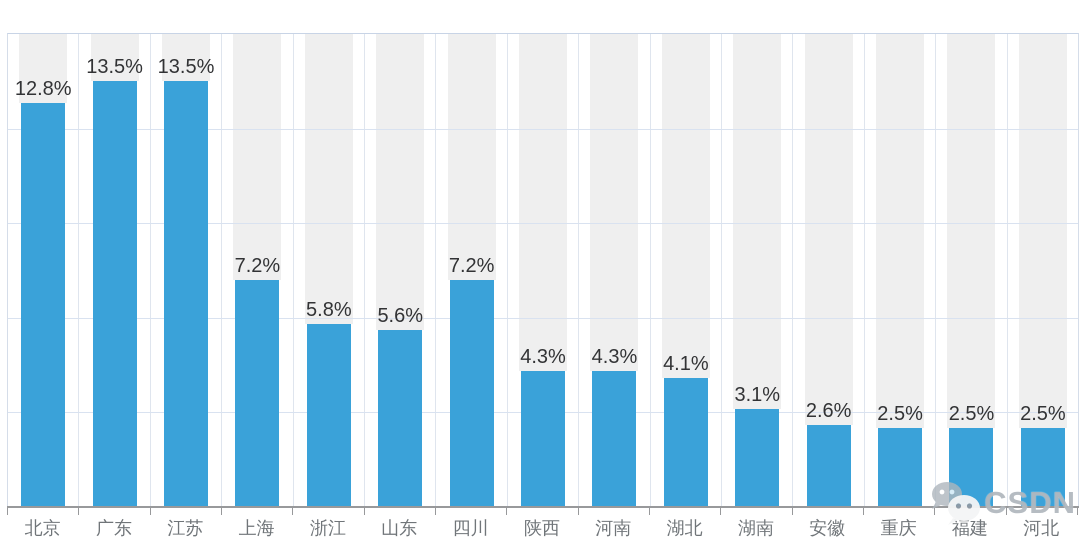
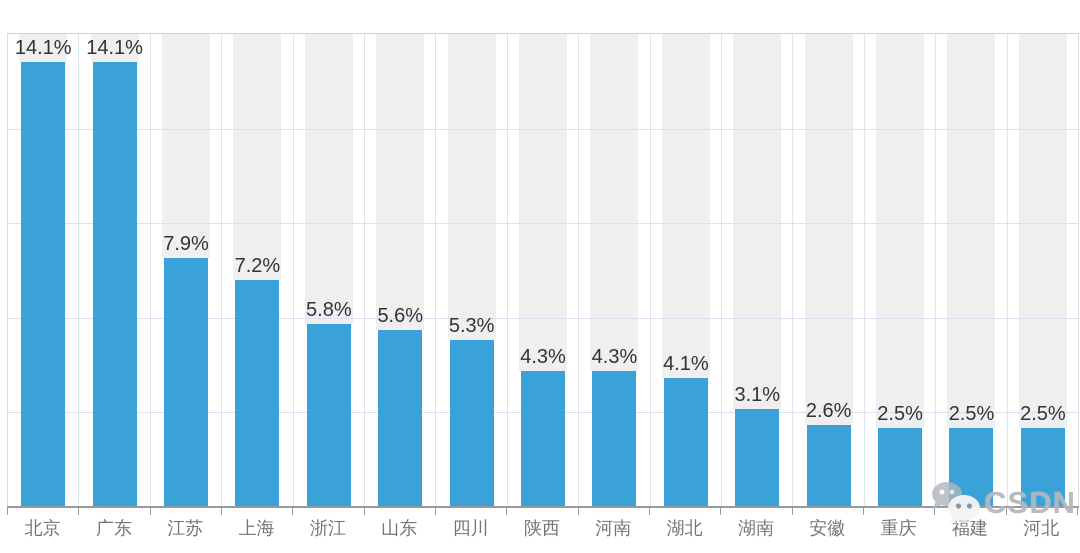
北京: 12.8% -> 14.1%
广东: 13.5% -> 14.1%
江苏: 13.5% -> 7.9%
四川: 7.2% -> 5.3%
